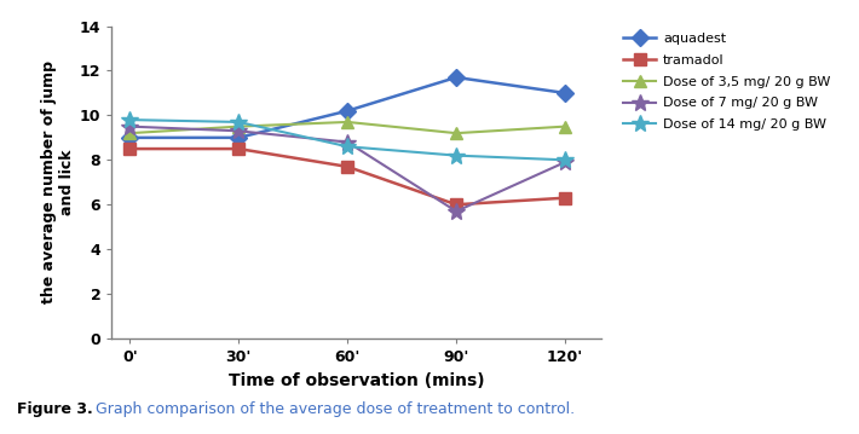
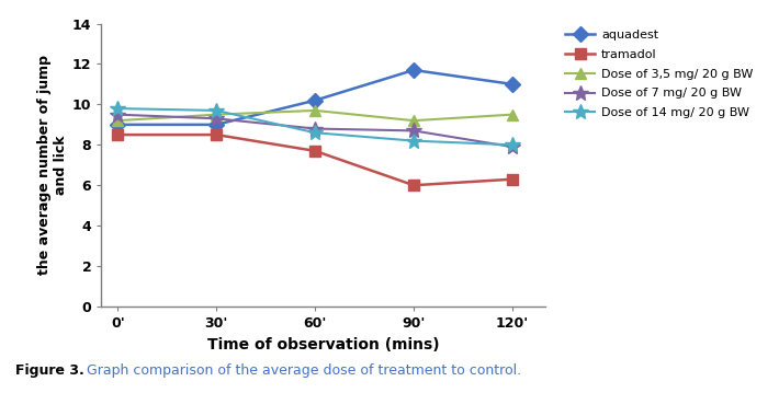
Dose of 7 mg/ 20 g BW/90': 5.7 -> 8.7
